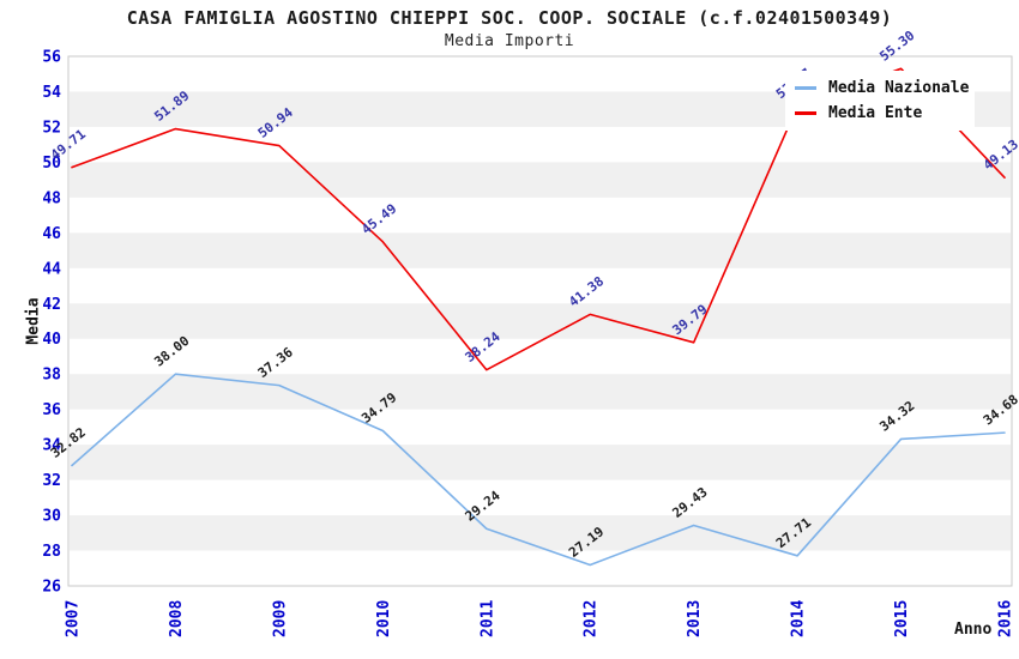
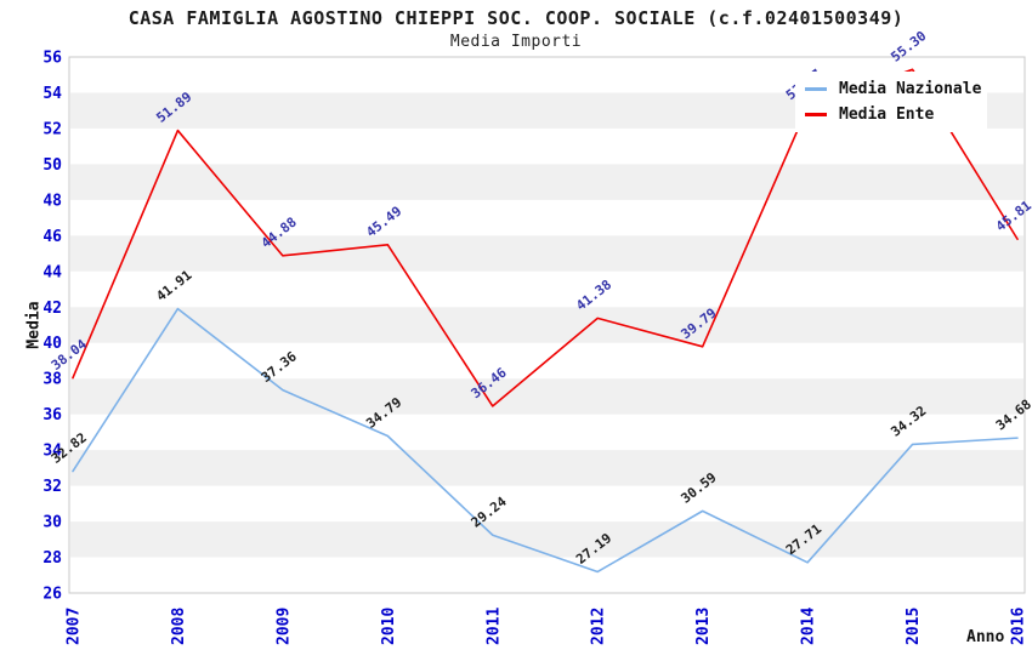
Media Ente/2007: 49.71 -> 38.04
Media Nazionale/2008: 38.00 -> 41.91
Media Ente/2009: 50.94 -> 44.88
Media Ente/2011: 38.24 -> 36.46
Media Nazionale/2013: 29.43 -> 30.59
Media Ente/2016: 49.13 -> 45.81
